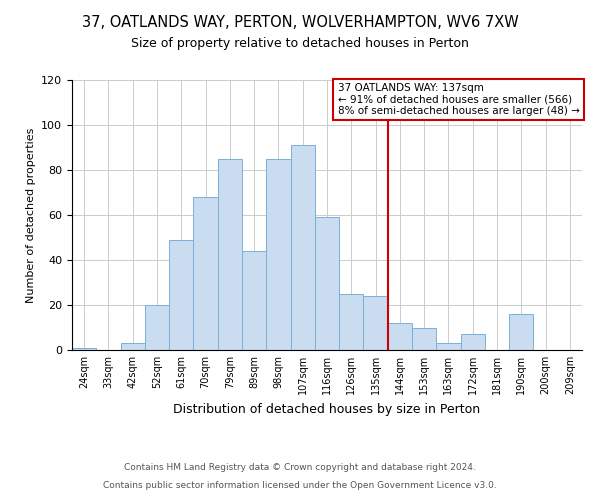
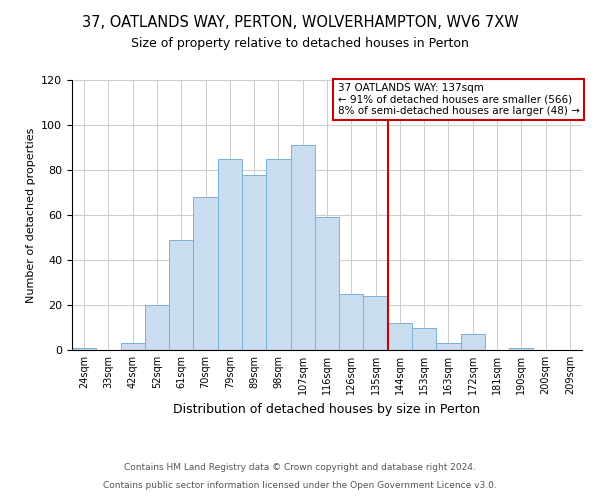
89sqm: 44 -> 78
190sqm: 16 -> 1
